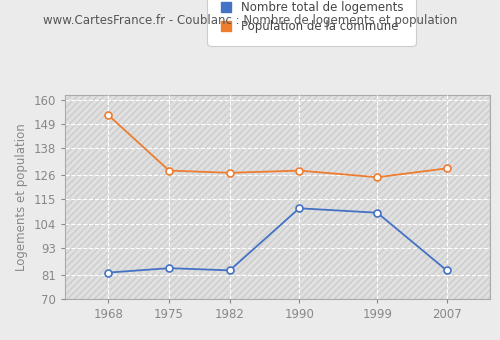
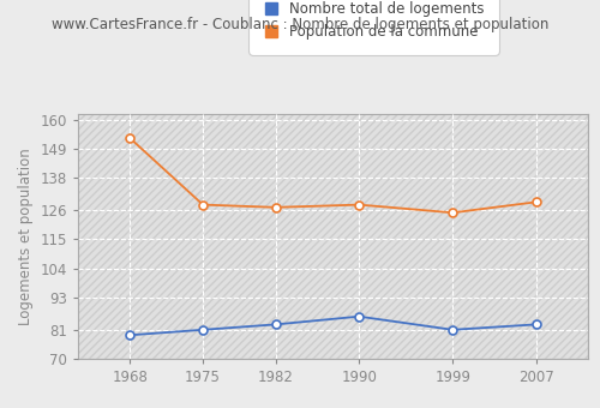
Nombre total de logements/1968: 82 -> 79
Nombre total de logements/1975: 84 -> 81
Nombre total de logements/1990: 111 -> 86
Nombre total de logements/1999: 109 -> 81
